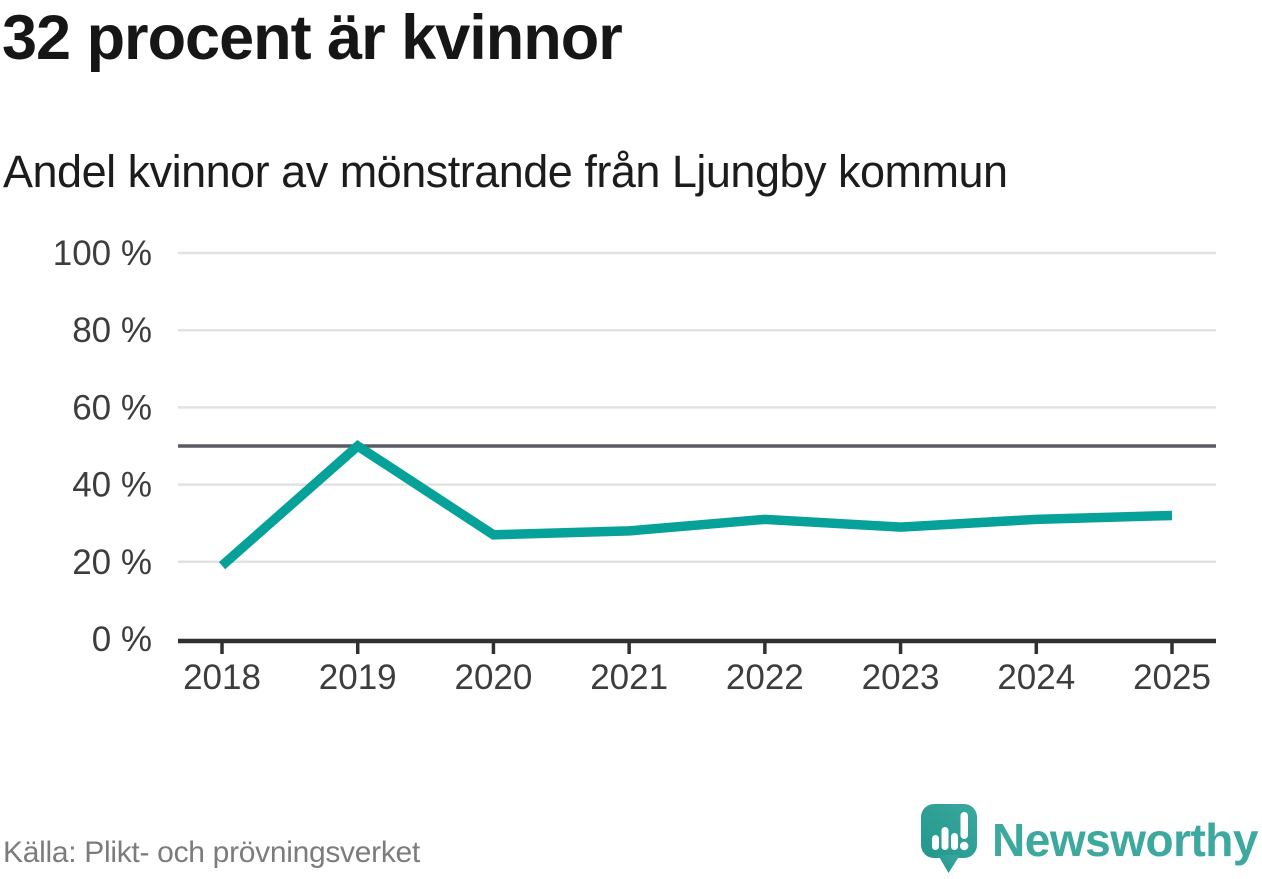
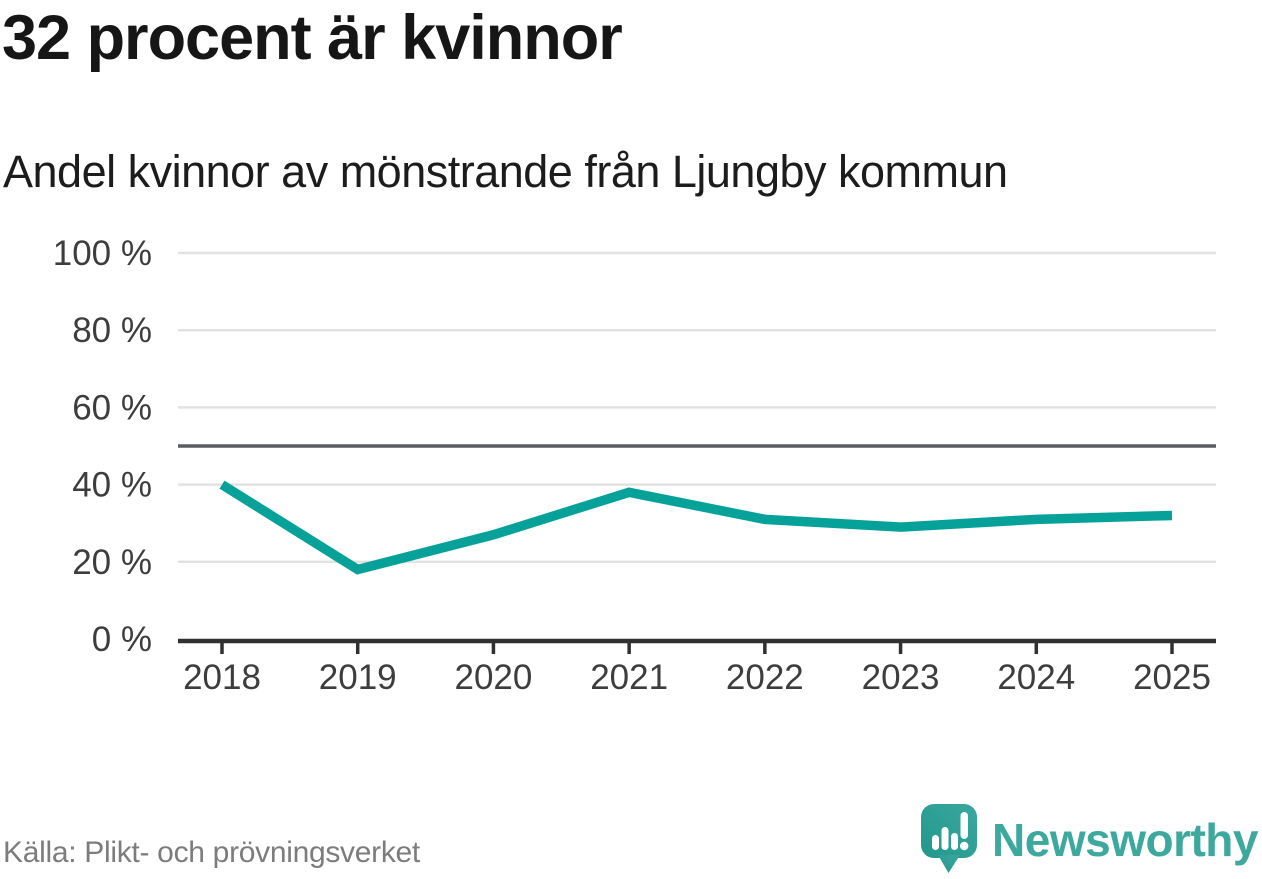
2018: 19% -> 40%
2019: 50% -> 18%
2021: 28% -> 38%
